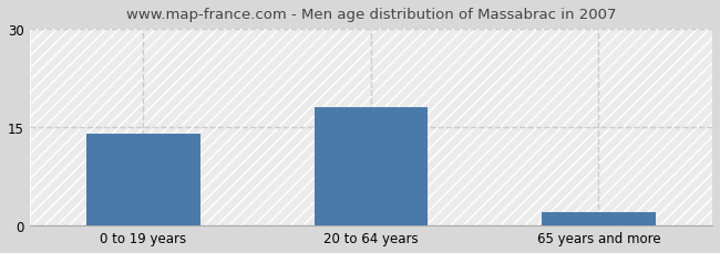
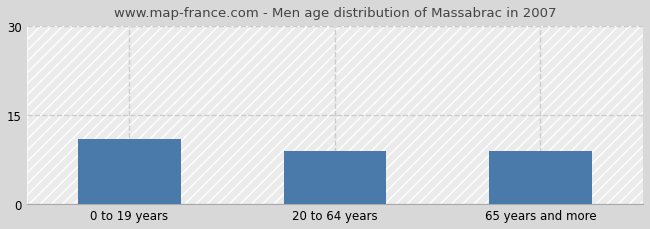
0 to 19 years: 14 -> 11
20 to 64 years: 18 -> 9
65 years and more: 2 -> 9
